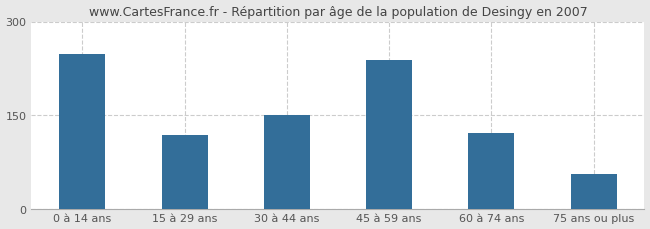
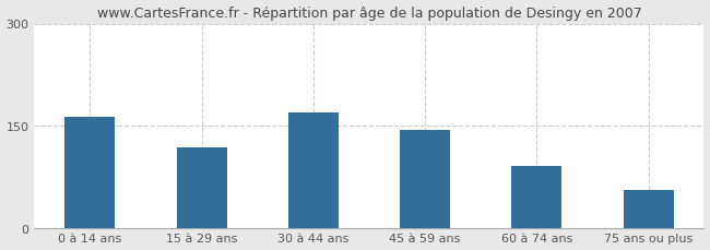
0 à 14 ans: 248 -> 163
30 à 44 ans: 150 -> 170
45 à 59 ans: 238 -> 143
60 à 74 ans: 122 -> 90
